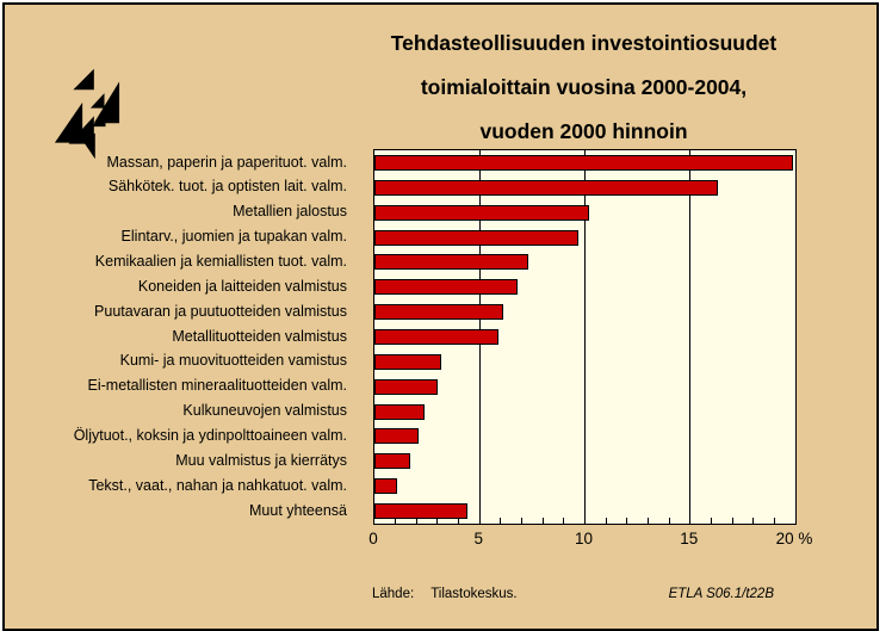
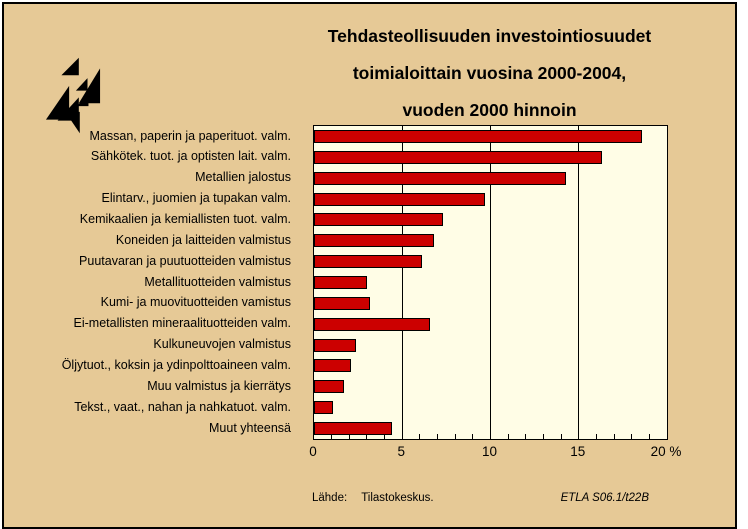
Massan, paperin ja paperituot. valm.: 19.9% -> 18.6%
Metallien jalostus: 10.2% -> 14.3%
Metallituotteiden valmistus: 5.9% -> 3.0%
Ei-metallisten mineraalituotteiden valm.: 3.0% -> 6.6%
